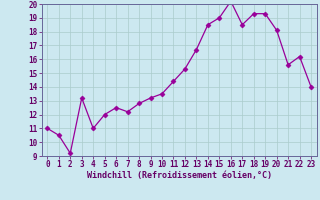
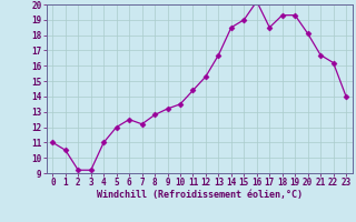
3: 13.2 -> 9.2
21: 15.6 -> 16.7
